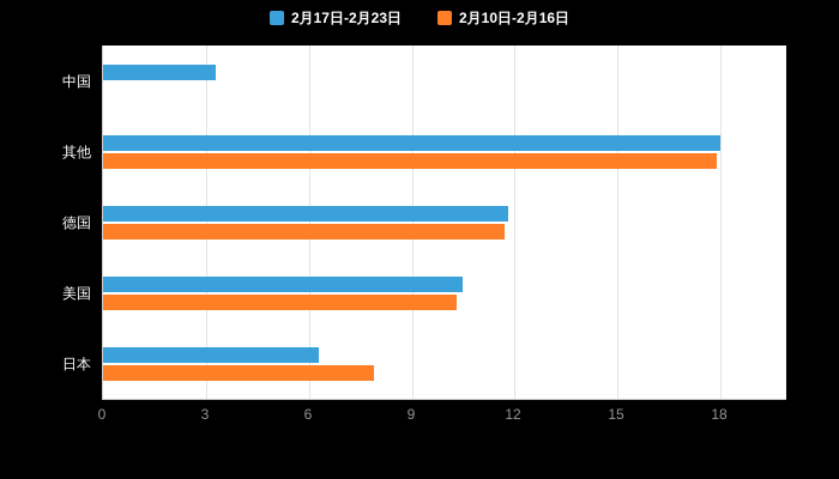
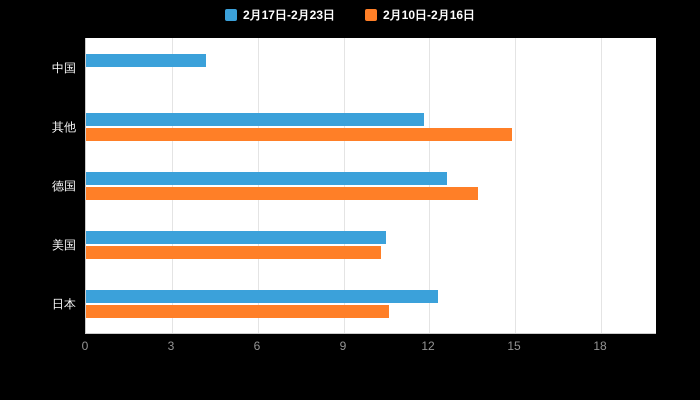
2月17日-2月23日/中国: 3.3 -> 4.2
2月17日-2月23日/其他: 18.0 -> 11.8
2月10日-2月16日/其他: 17.9 -> 14.9
2月17日-2月23日/德国: 11.8 -> 12.6
2月10日-2月16日/德国: 11.7 -> 13.7
2月17日-2月23日/日本: 6.3 -> 12.3
2月10日-2月16日/日本: 7.9 -> 10.6
